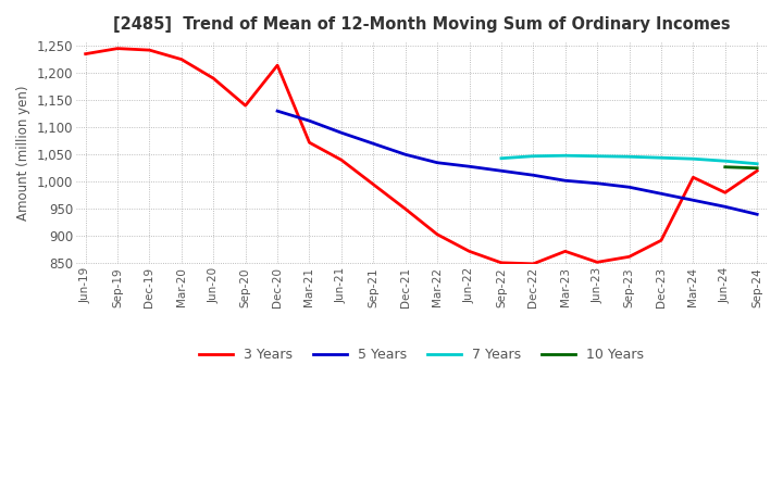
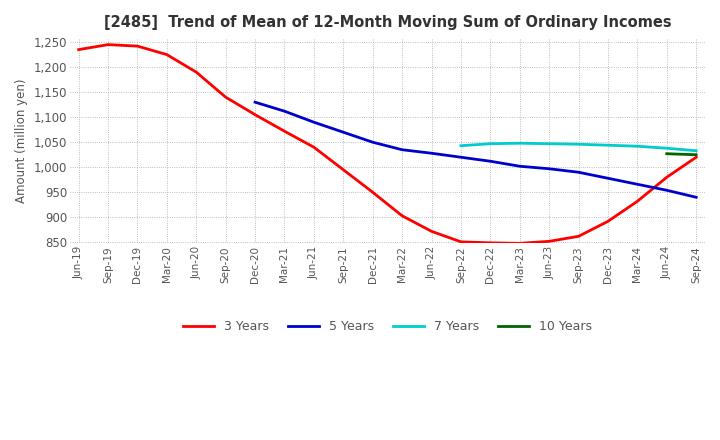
3 Years/Dec-20: 1,214 -> 1,105
3 Years/Mar-23: 872 -> 848
3 Years/Mar-24: 1,008 -> 932
